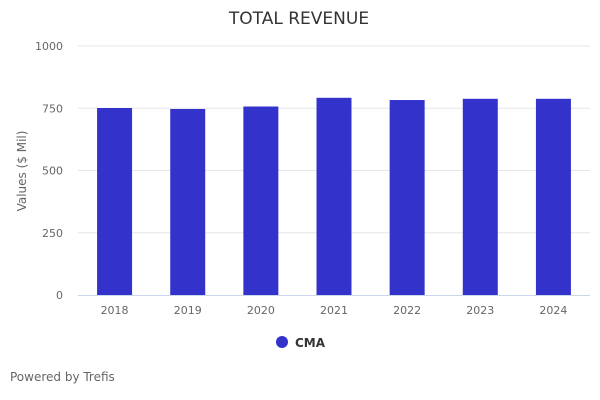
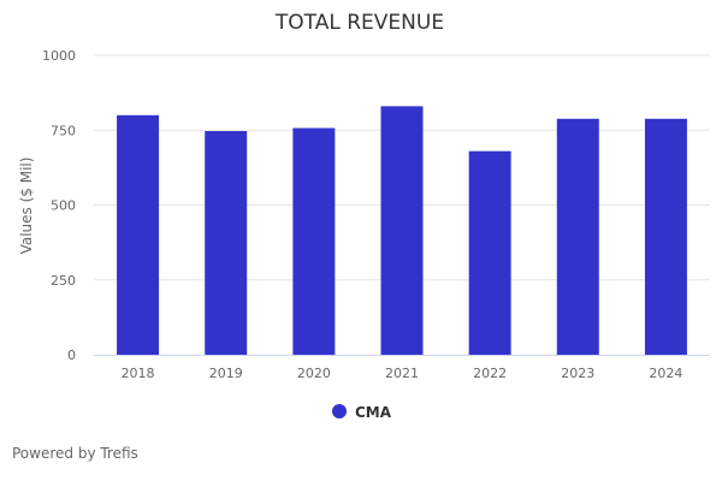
2018: 750 -> 800
2021: 790 -> 830
2022: 780 -> 680
